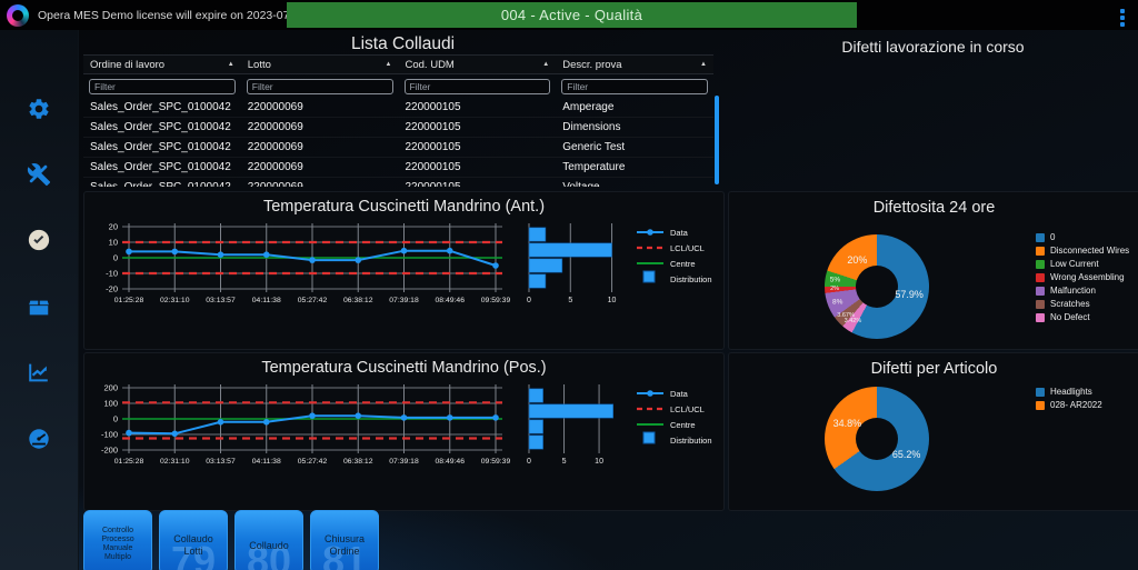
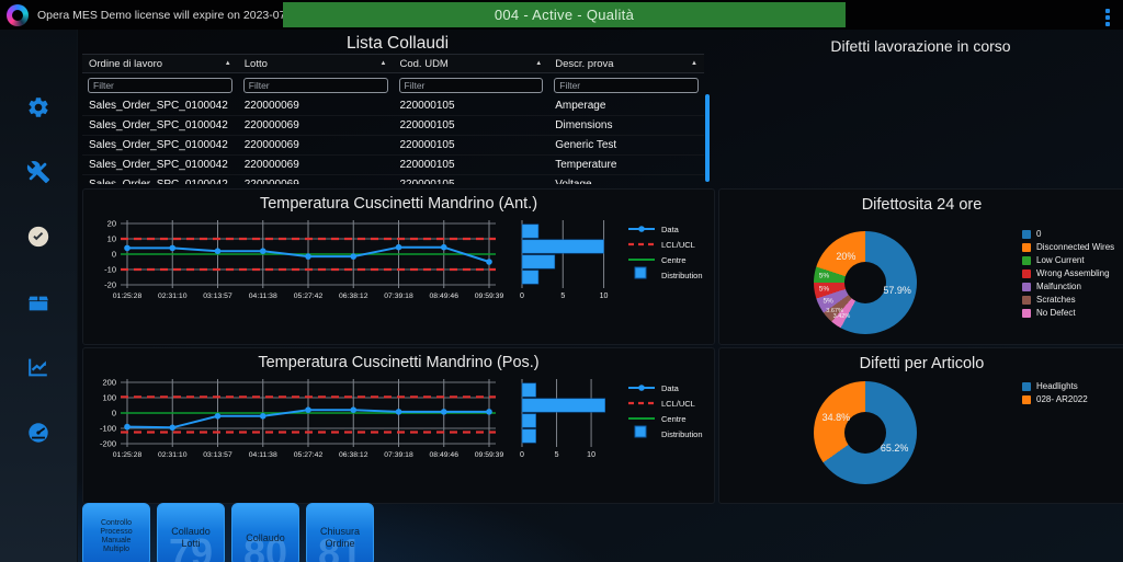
Difettosita 24 ore/Wrong Assembling: 2% -> 5%
Difettosita 24 ore/Malfunction: 8% -> 5%
